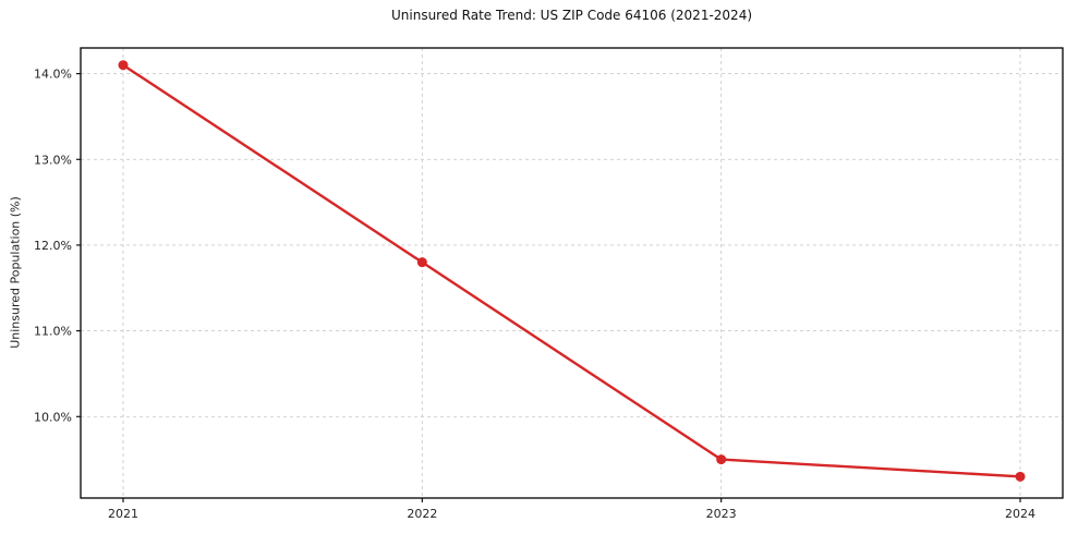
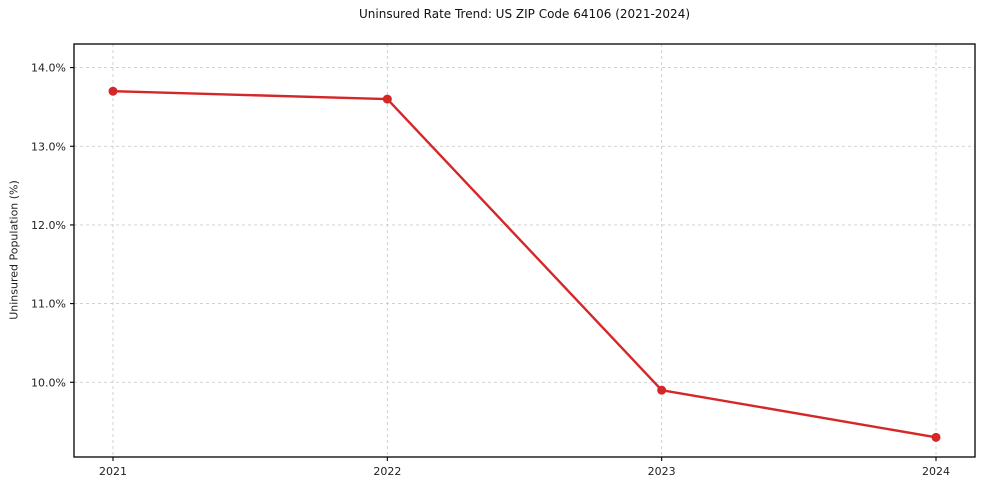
2021: 14.1% -> 13.7%
2022: 11.8% -> 13.6%
2023: 9.5% -> 9.9%
